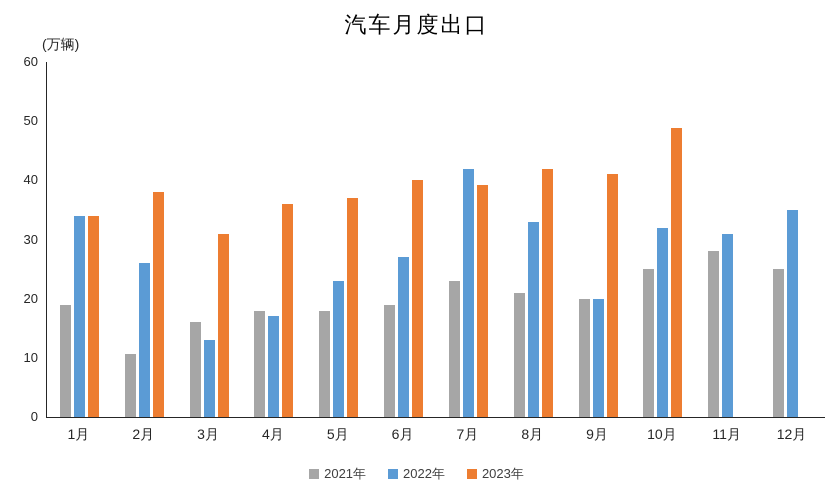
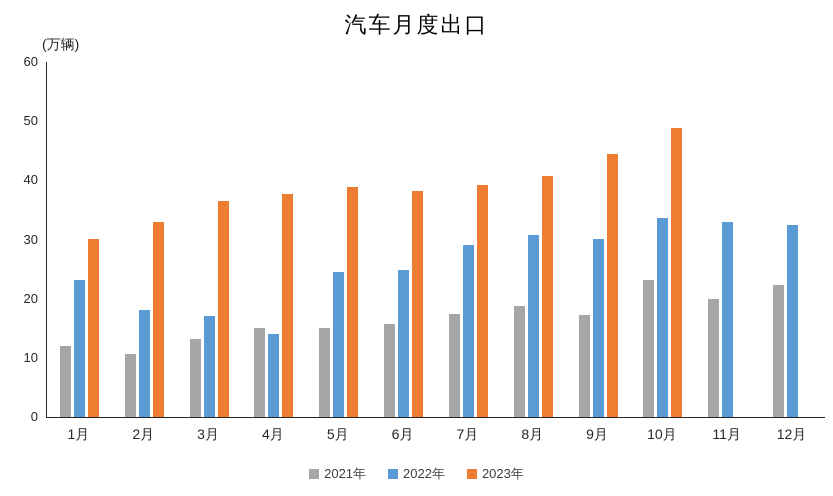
2021年/1月: 19 -> 12
2022年/1月: 34 -> 23
2023年/1月: 34 -> 30
2022年/2月: 26 -> 18
2023年/2月: 38 -> 33
2021年/3月: 16 -> 13
2022年/3月: 13 -> 17
2023年/3月: 31 -> 36
2021年/4月: 18 -> 15
2022年/4月: 17 -> 14
2023年/4月: 36 -> 38
2021年/5月: 18 -> 15
2022年/5月: 23 -> 24
2023年/5月: 37 -> 39
2021年/6月: 19 -> 16
2022年/6月: 27 -> 25
2023年/6月: 40 -> 38
2021年/7月: 23 -> 17
2022年/7月: 42 -> 29
2021年/8月: 21 -> 19
2022年/8月: 33 -> 31
2023年/8月: 42 -> 41
2021年/9月: 20 -> 17
2022年/9月: 20 -> 30
2023年/9月: 41 -> 44
2021年/10月: 25 -> 23
2022年/10月: 32 -> 34
2021年/11月: 28 -> 20
2022年/11月: 31 -> 33
2021年/12月: 25 -> 22
2022年/12月: 35 -> 32
